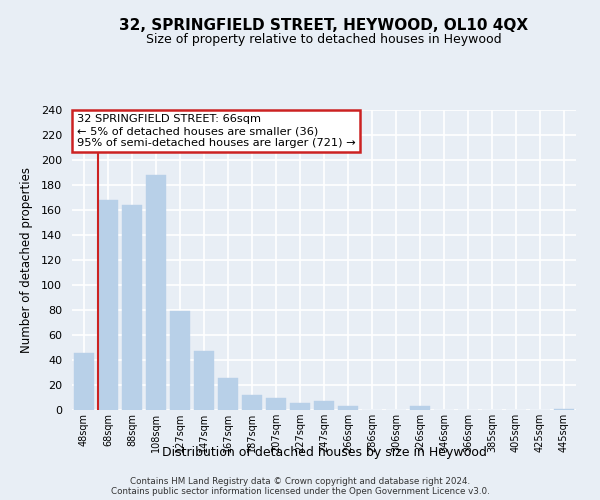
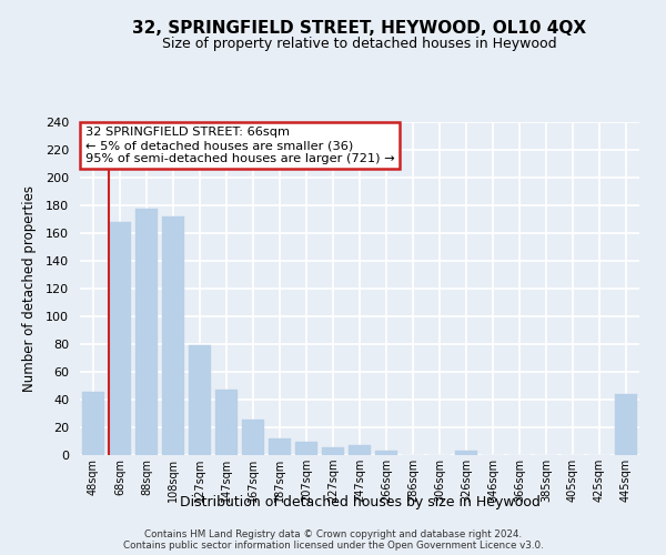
88sqm: 164 -> 178
108sqm: 188 -> 172
445sqm: 1 -> 44
